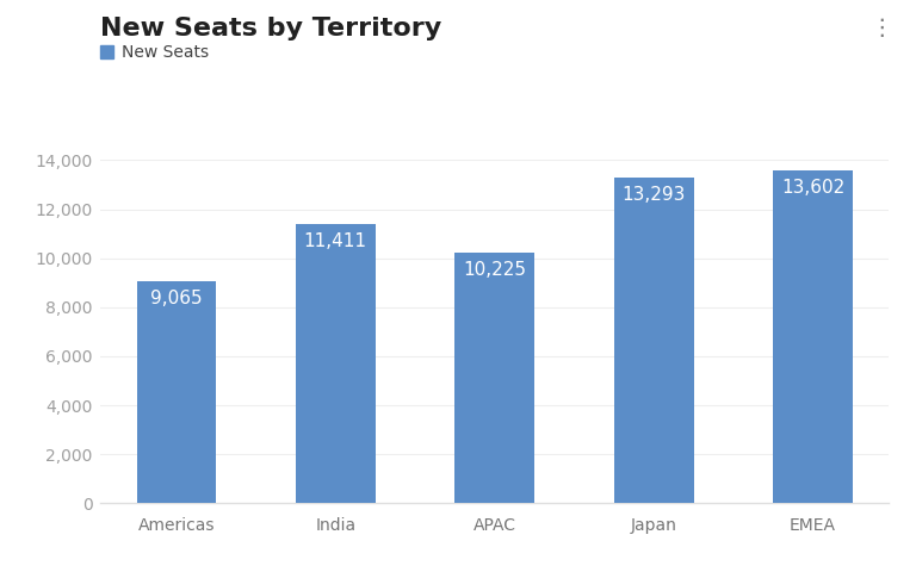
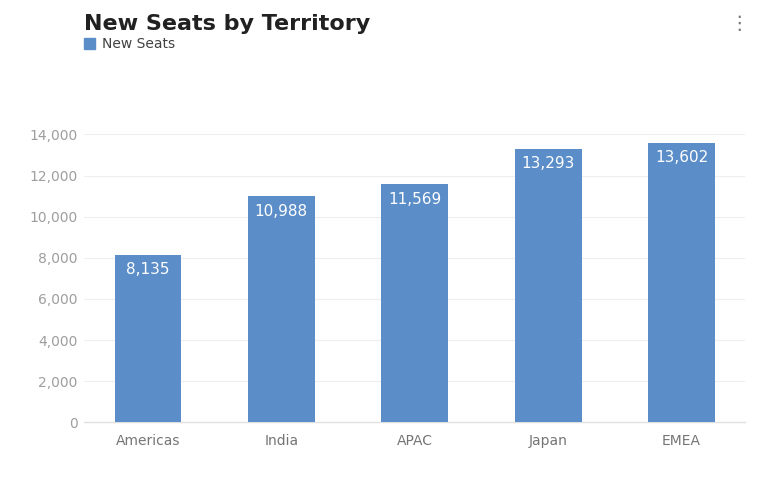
Americas: 9,065 -> 8,135
India: 11,411 -> 10,988
APAC: 10,225 -> 11,569
